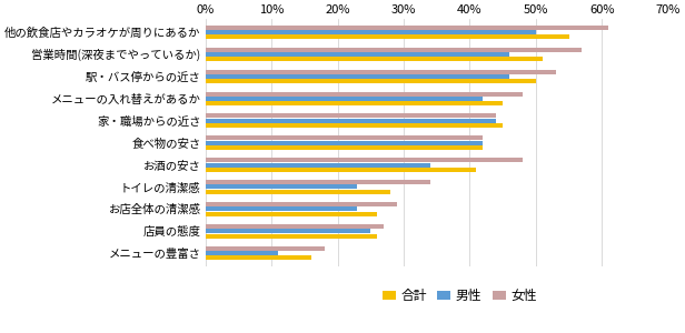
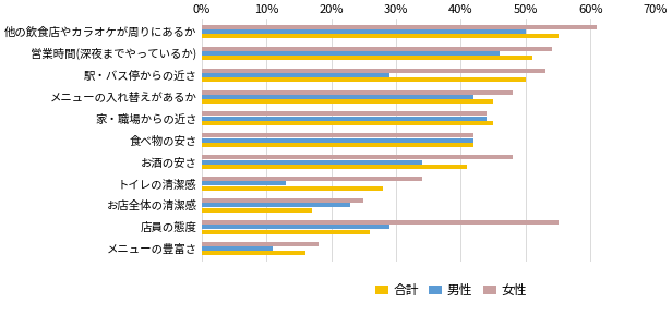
女性/営業時間(深夜までやっているか): 57% -> 54%
男性/駅・バス停からの近さ: 46% -> 29%
男性/トイレの清潔感: 23% -> 13%
女性/お店全体の清潔感: 29% -> 25%
合計/お店全体の清潔感: 26% -> 17%
女性/店員の態度: 27% -> 55%
男性/店員の態度: 25% -> 29%
